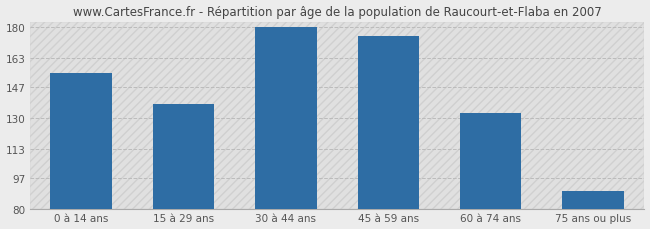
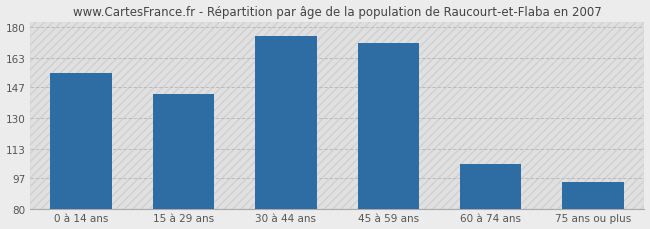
15 à 29 ans: 138 -> 143
30 à 44 ans: 180 -> 175
45 à 59 ans: 175 -> 171
60 à 74 ans: 133 -> 105
75 ans ou plus: 90 -> 95
